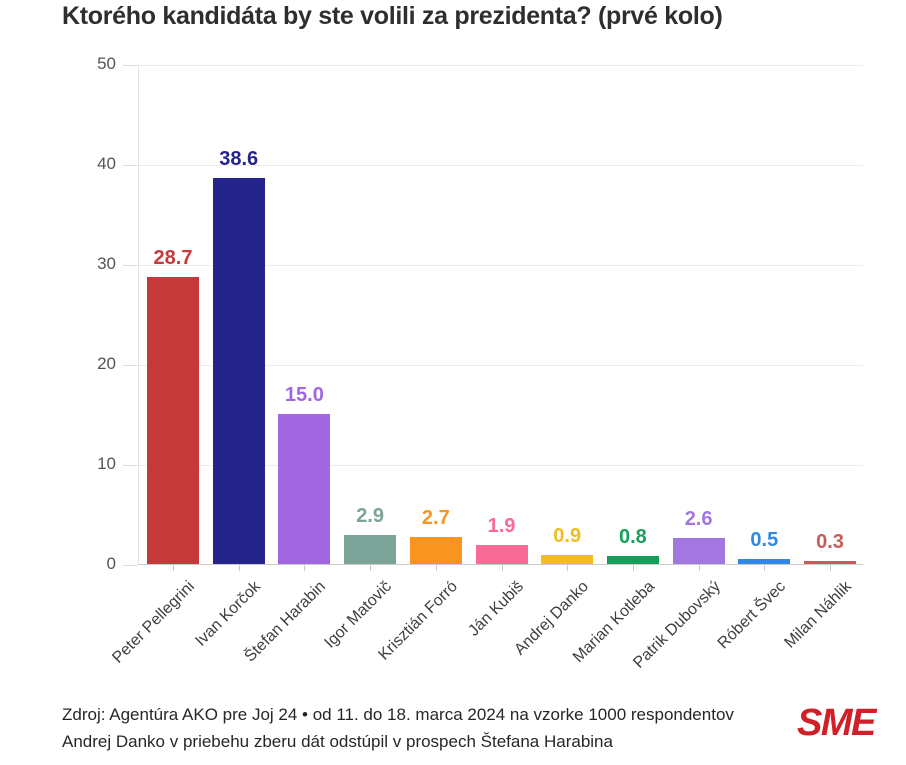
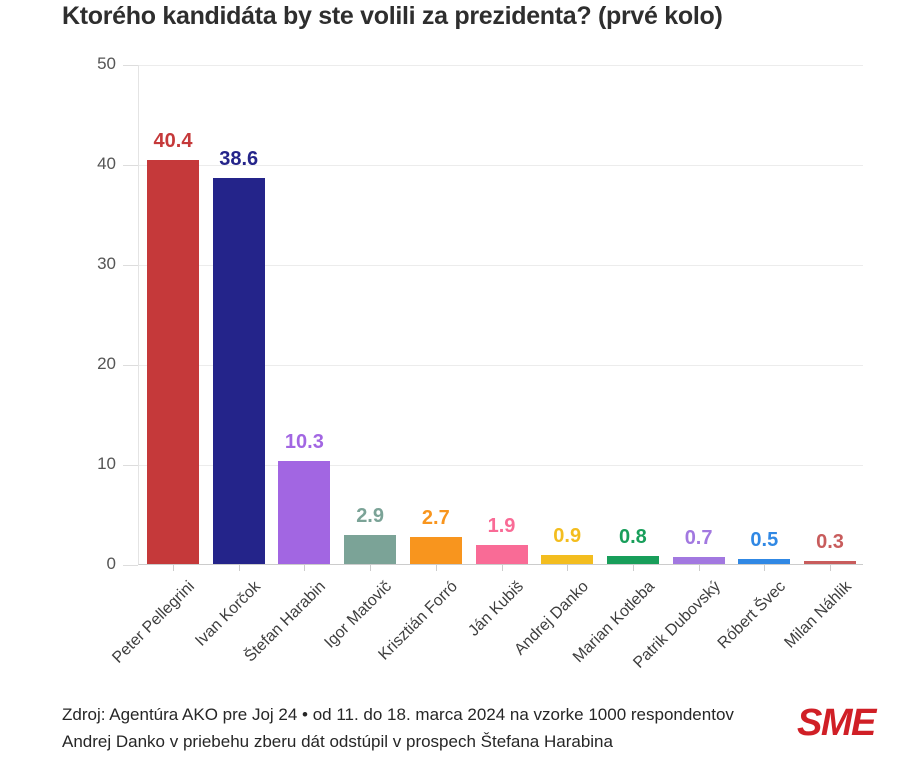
Peter Pellegrini: 28.7 -> 40.4
Štefan Harabin: 15.0 -> 10.3
Patrik Dubovský: 2.6 -> 0.7
